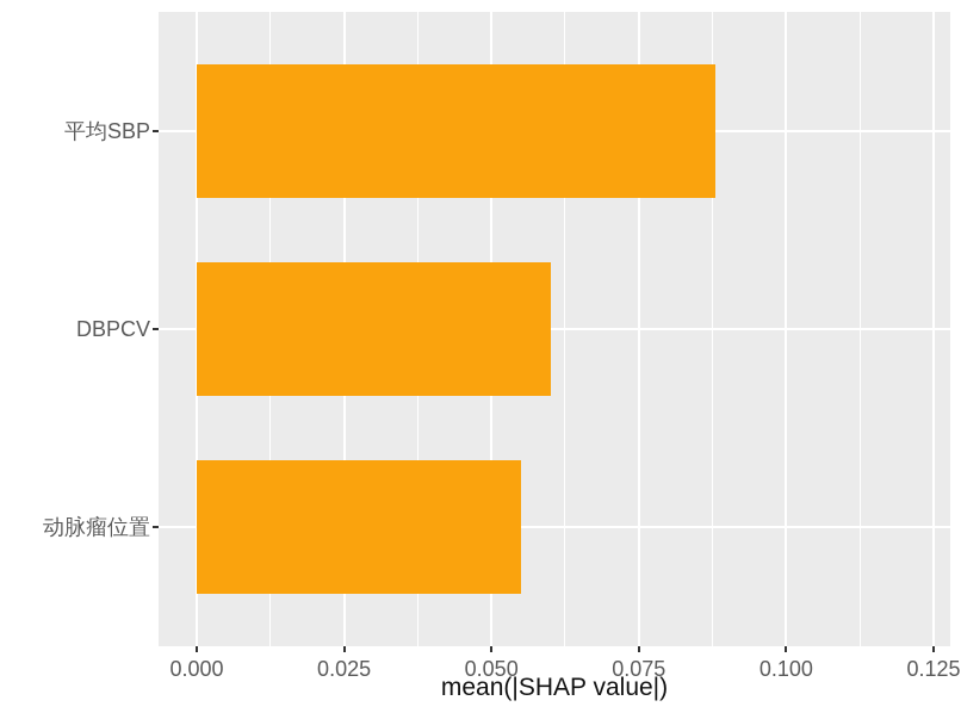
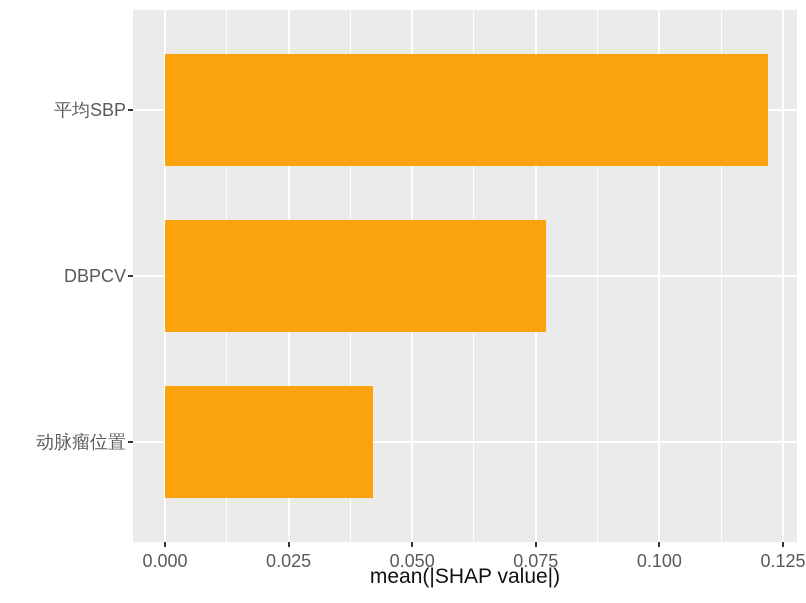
平均SBP: 0.088 -> 0.122
DBPCV: 0.060 -> 0.077
动脉瘤位置: 0.055 -> 0.042
